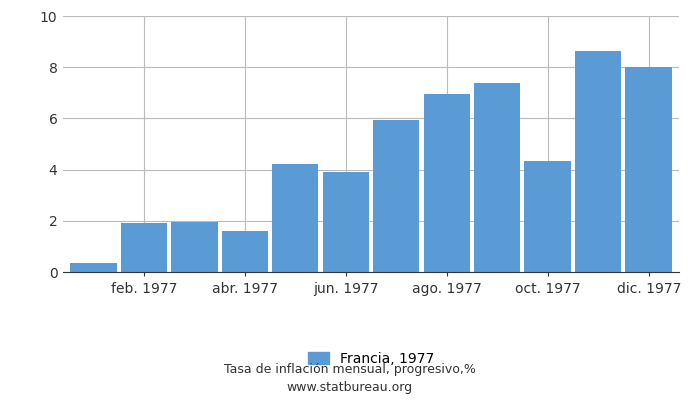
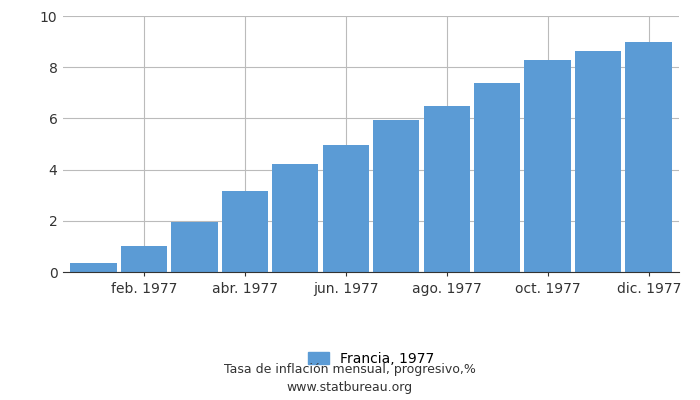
feb. 1977: 1.90 -> 1.00
abr. 1977: 1.60 -> 3.15
jun. 1977: 3.90 -> 4.95
ago. 1977: 6.95 -> 6.50
oct. 1977: 4.35 -> 8.30
dic. 1977: 8.00 -> 9.00
